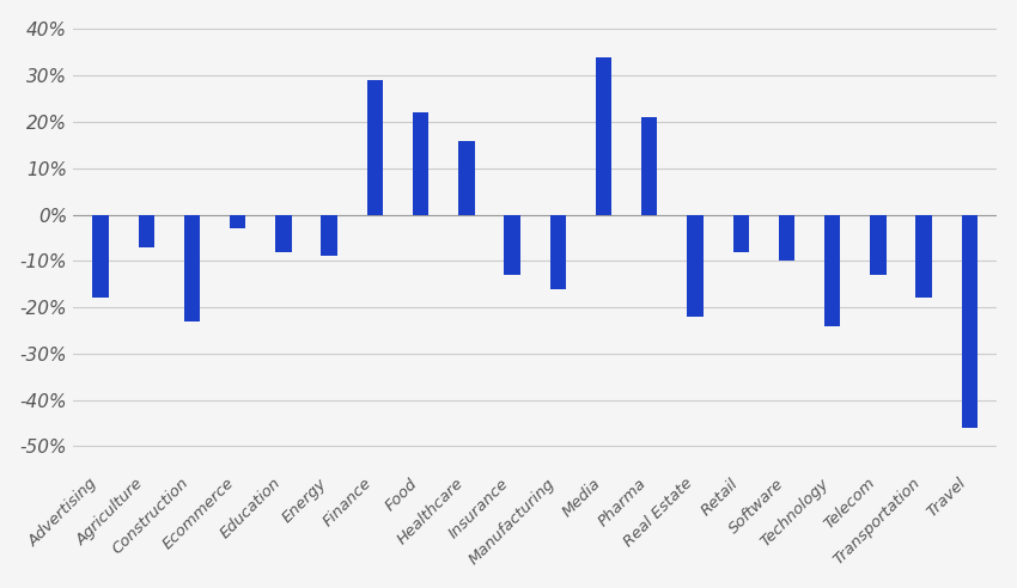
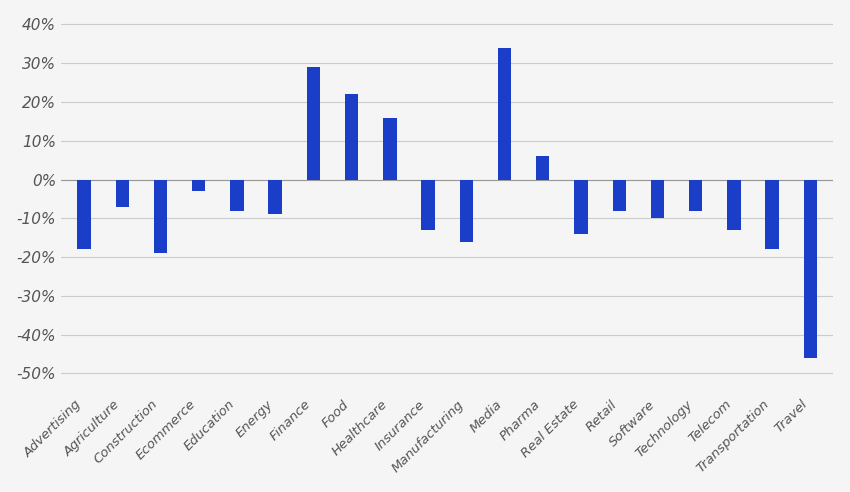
Construction: -23% -> -19%
Pharma: 21% -> 6%
Real Estate: -22% -> -14%
Technology: -24% -> -8%
